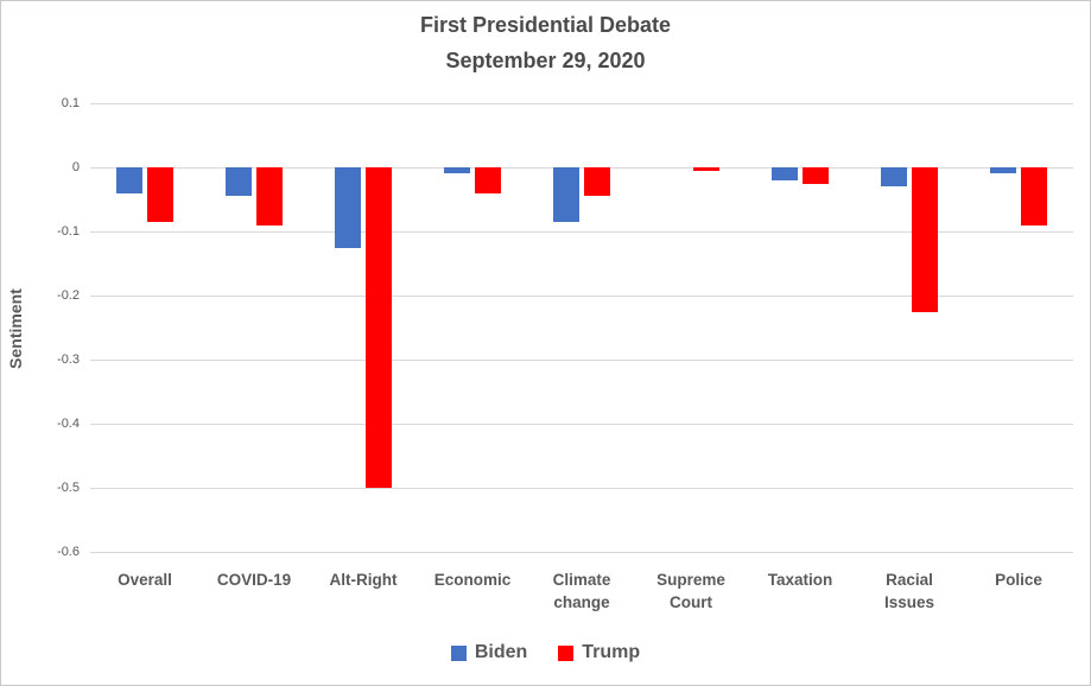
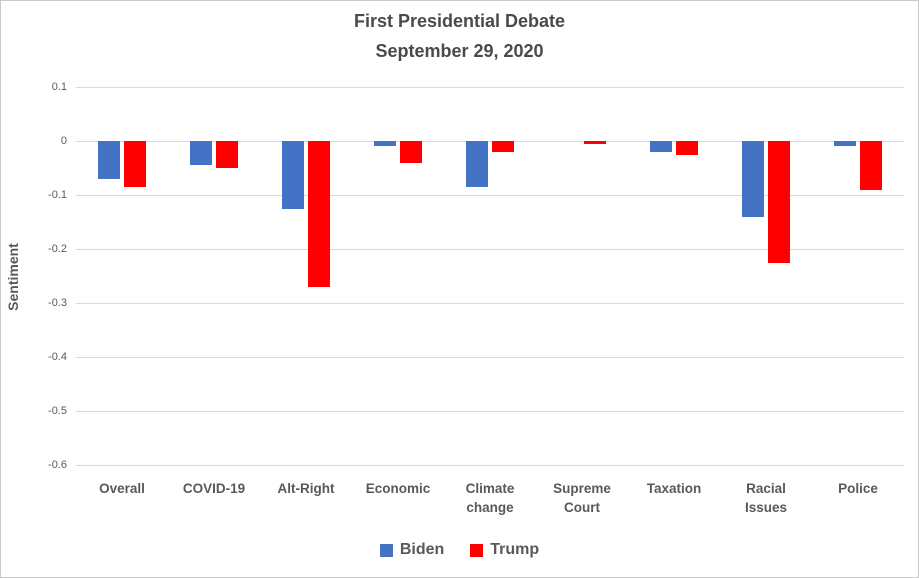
Biden/Overall: -0.04 -> -0.07
Trump/COVID-19: -0.09 -> -0.05
Trump/Alt-Right: -0.50 -> -0.27
Trump/Climate change: -0.04 -> -0.02
Biden/Racial Issues: -0.03 -> -0.14
